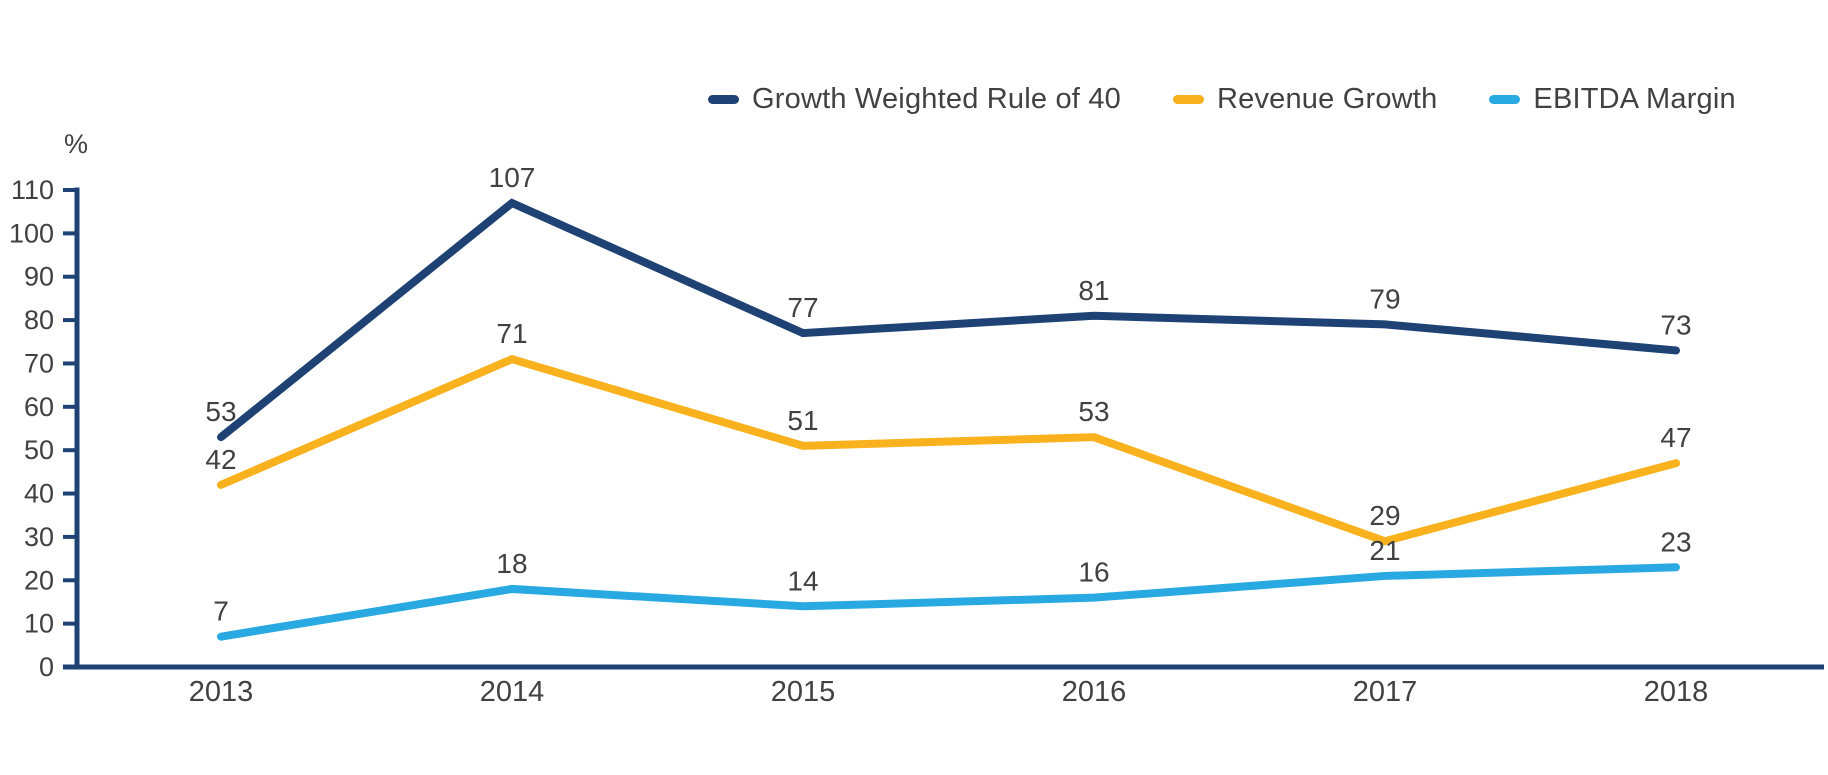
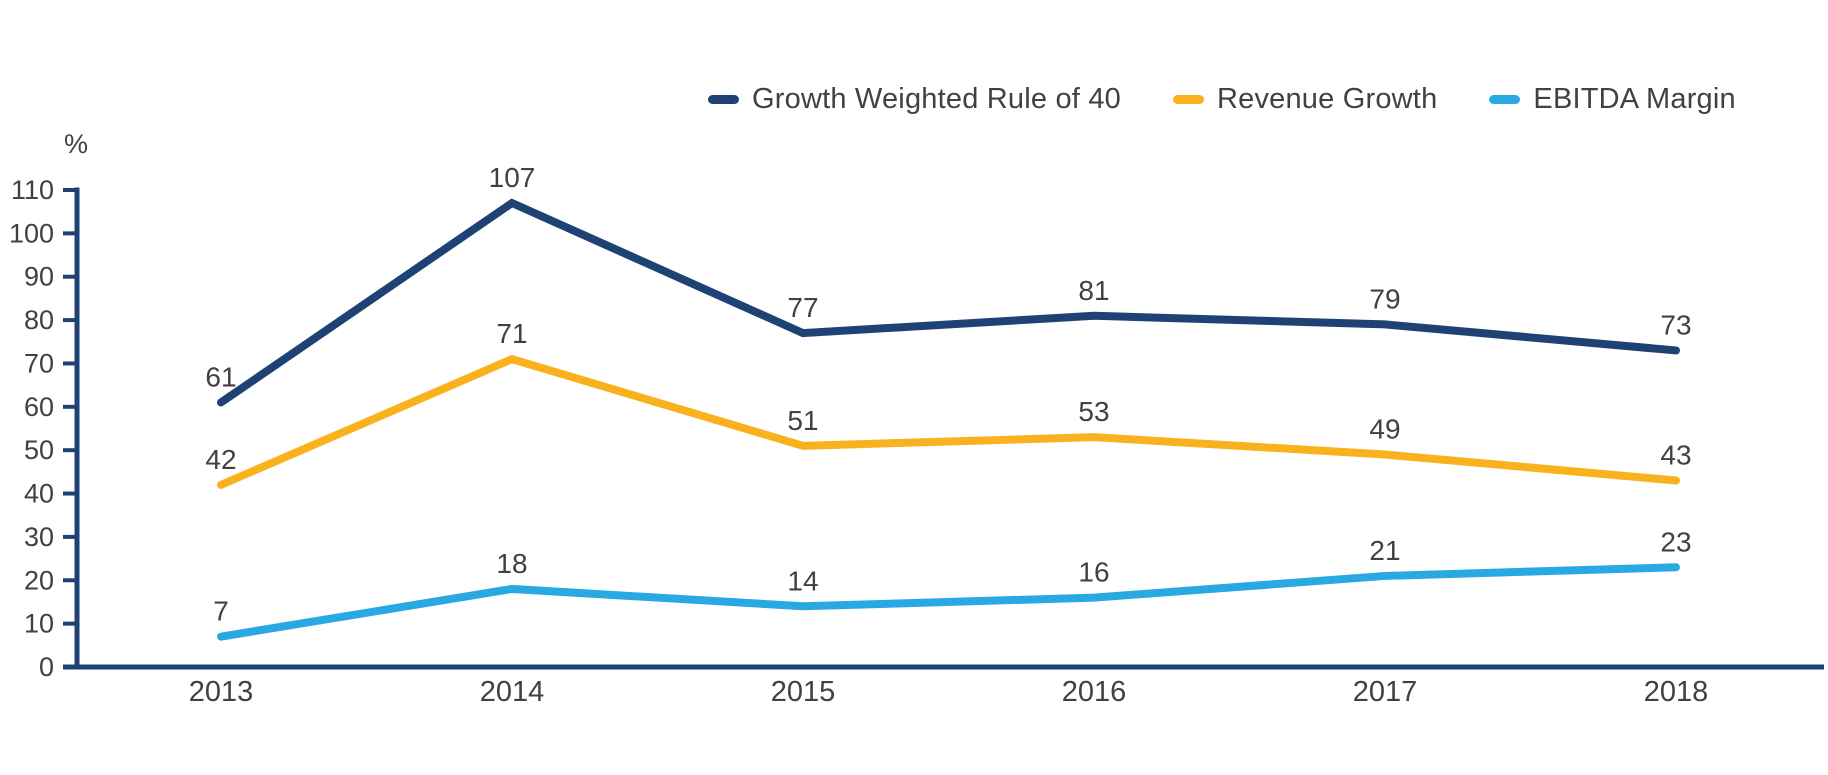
Growth Weighted Rule of 40/2013: 53 -> 61
Revenue Growth/2017: 29 -> 49
Revenue Growth/2018: 47 -> 43
